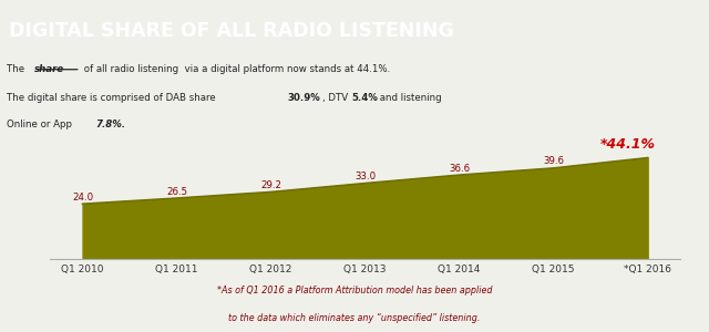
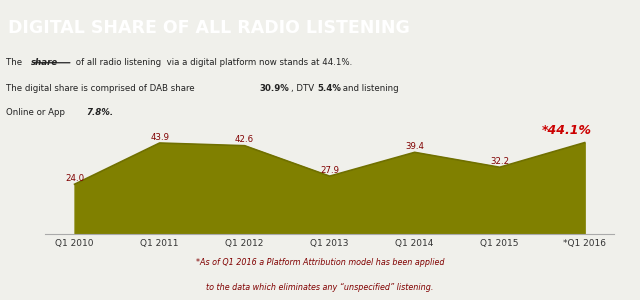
Q1 2011: 26.5 -> 43.9
Q1 2012: 29.2 -> 42.6
Q1 2013: 33.0 -> 27.9
Q1 2014: 36.6 -> 39.4
Q1 2015: 39.6 -> 32.2
